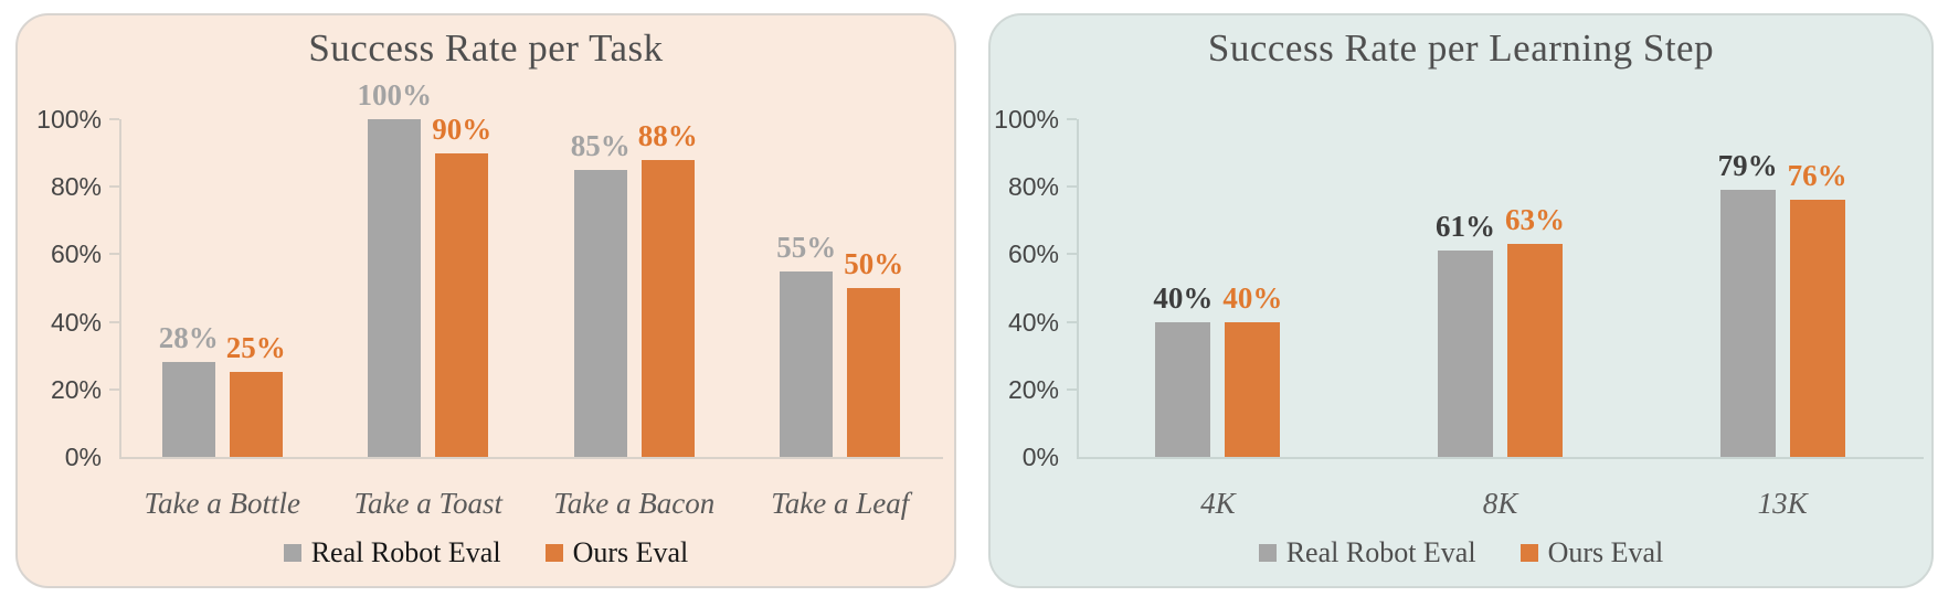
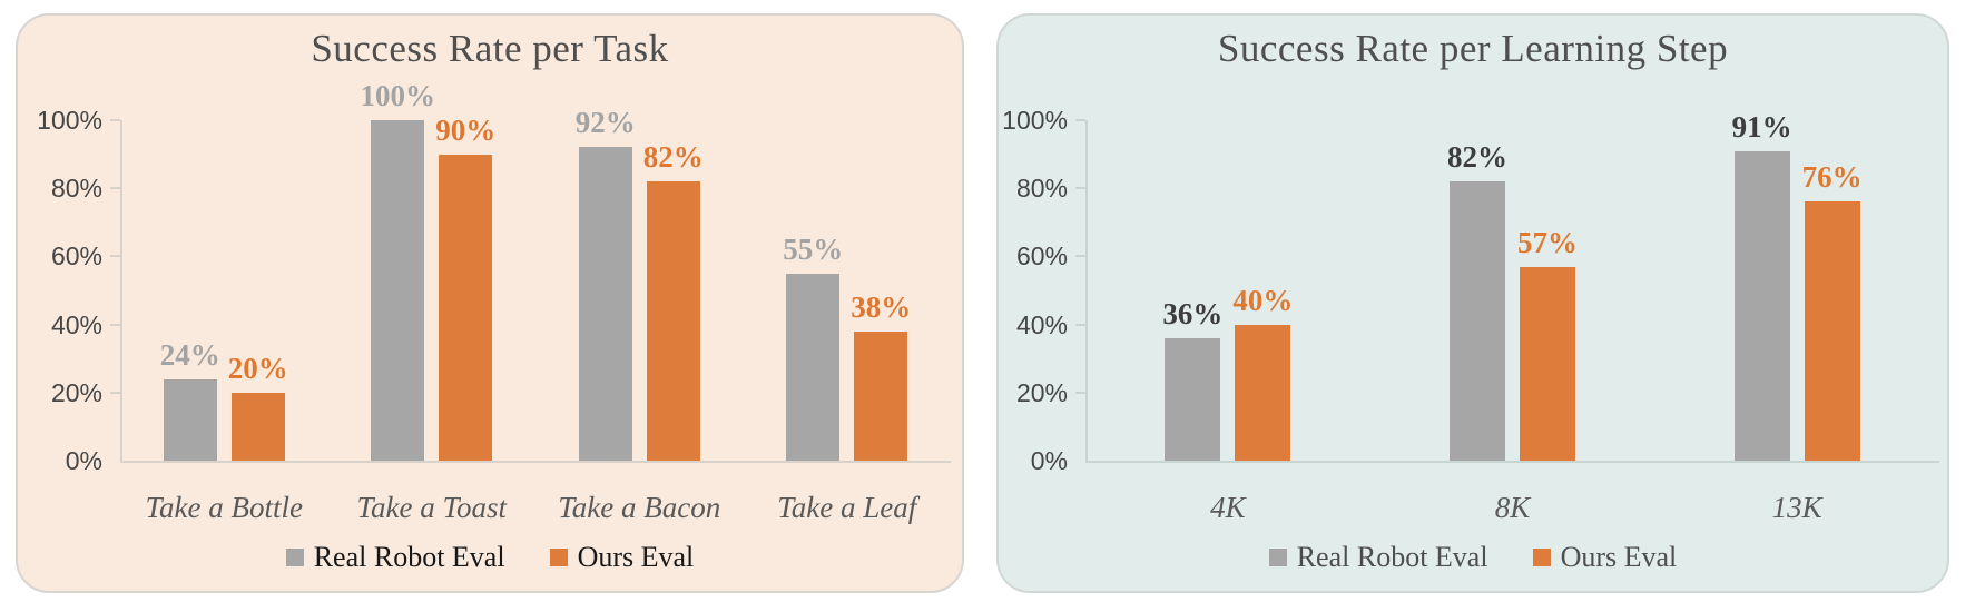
Success Rate per Task/Real Robot Eval/Take a Bottle: 28% -> 24%
Success Rate per Task/Ours Eval/Take a Bottle: 25% -> 20%
Success Rate per Task/Real Robot Eval/Take a Bacon: 85% -> 92%
Success Rate per Task/Ours Eval/Take a Bacon: 88% -> 82%
Success Rate per Task/Ours Eval/Take a Leaf: 50% -> 38%
Success Rate per Learning Step/Real Robot Eval/4K: 40% -> 36%
Success Rate per Learning Step/Real Robot Eval/8K: 61% -> 82%
Success Rate per Learning Step/Ours Eval/8K: 63% -> 57%
Success Rate per Learning Step/Real Robot Eval/13K: 79% -> 91%
